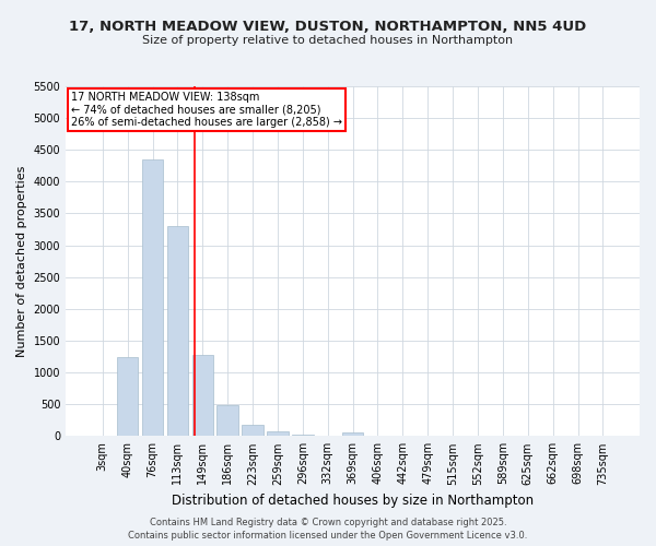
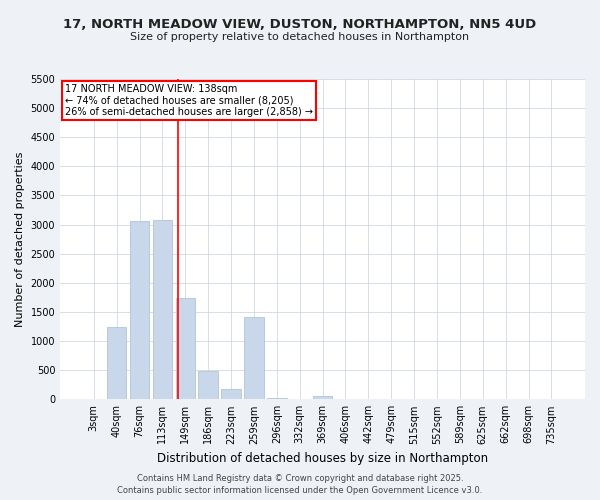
76sqm: 4350 -> 3060
113sqm: 3300 -> 3080
149sqm: 1270 -> 1740
259sqm: 80 -> 1420
